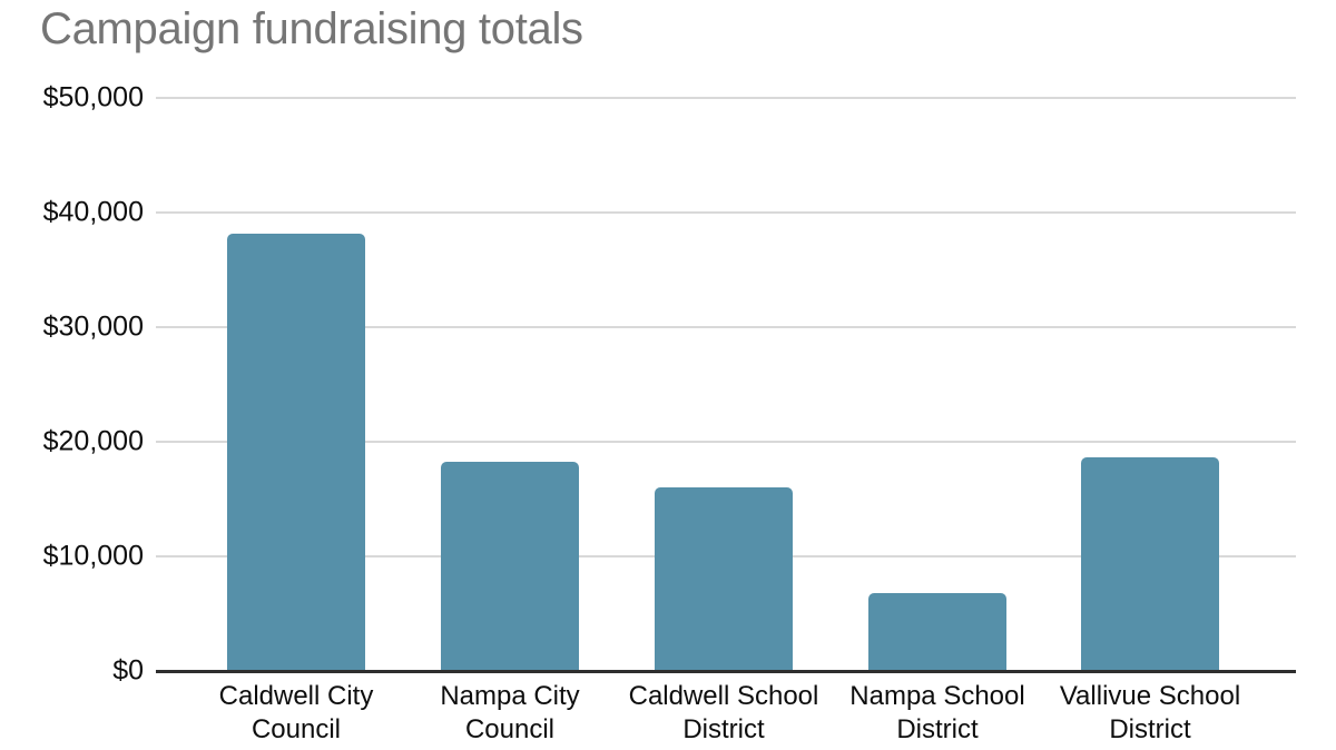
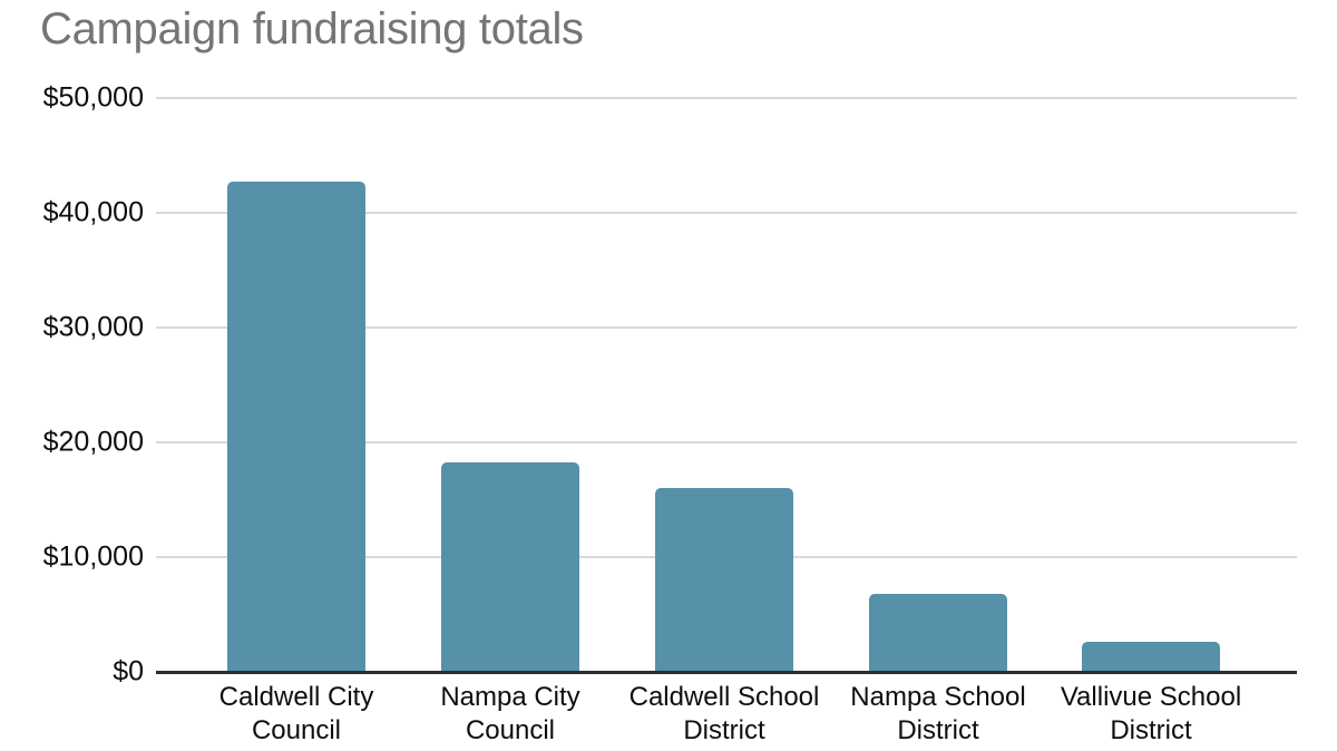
Caldwell City Council: $38200 -> $42700
Vallivue School District: $18600 -> $2600
